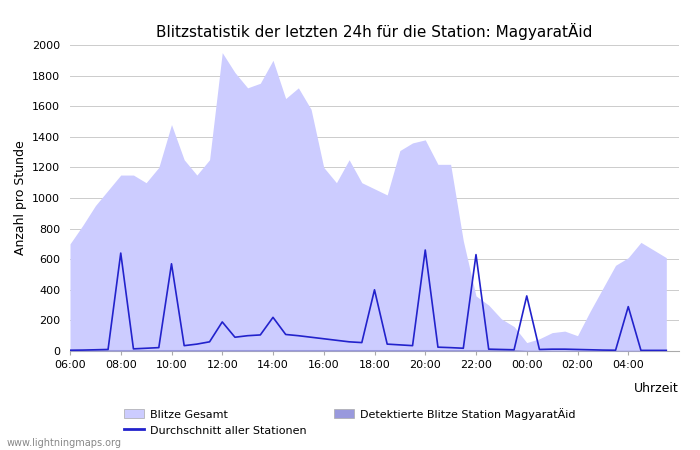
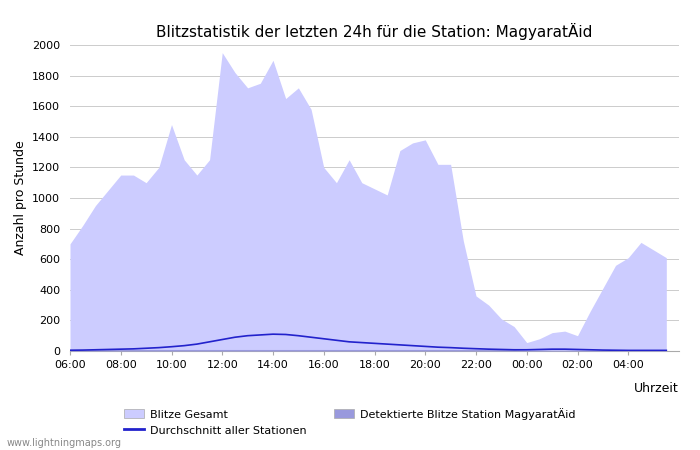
Durchschnitt aller Stationen/08:00: 640 -> 10
Durchschnitt aller Stationen/10:00: 570 -> 30
Durchschnitt aller Stationen/12:00: 190 -> 80
Durchschnitt aller Stationen/14:00: 220 -> 110
Durchschnitt aller Stationen/18:00: 400 -> 50
Durchschnitt aller Stationen/20:00: 660 -> 30
Durchschnitt aller Stationen/22:00: 630 -> 20
Durchschnitt aller Stationen/00:00: 360 -> 10
Durchschnitt aller Stationen/04:00: 290 -> 0
